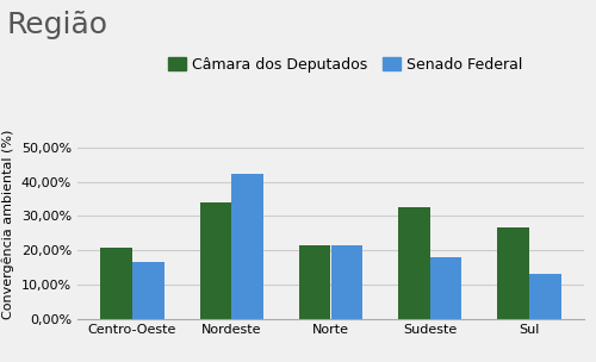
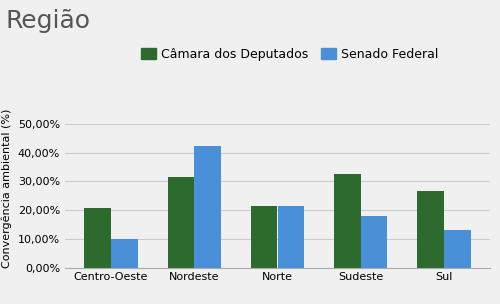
Senado Federal/Centro-Oeste: 16,5% -> 9,8%
Câmara dos Deputados/Nordeste: 34,0% -> 31,5%
